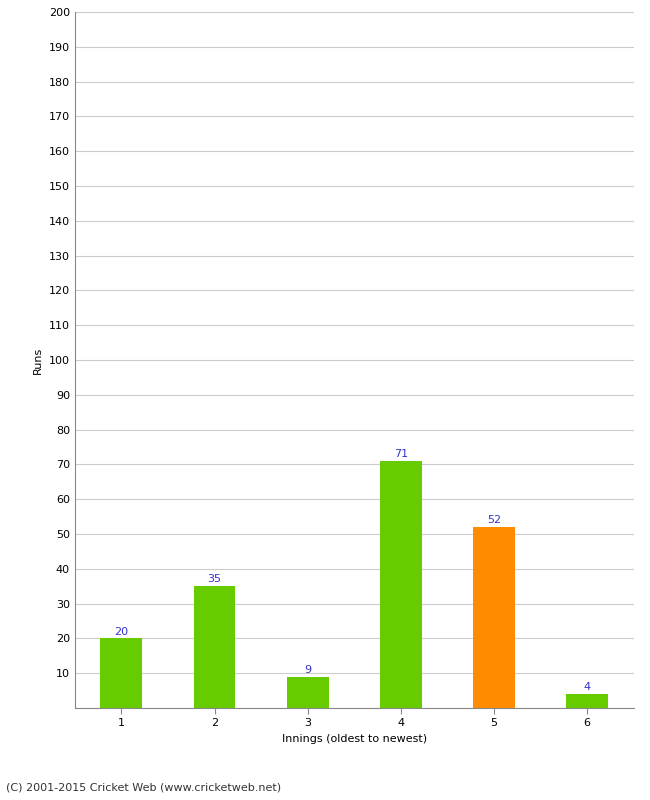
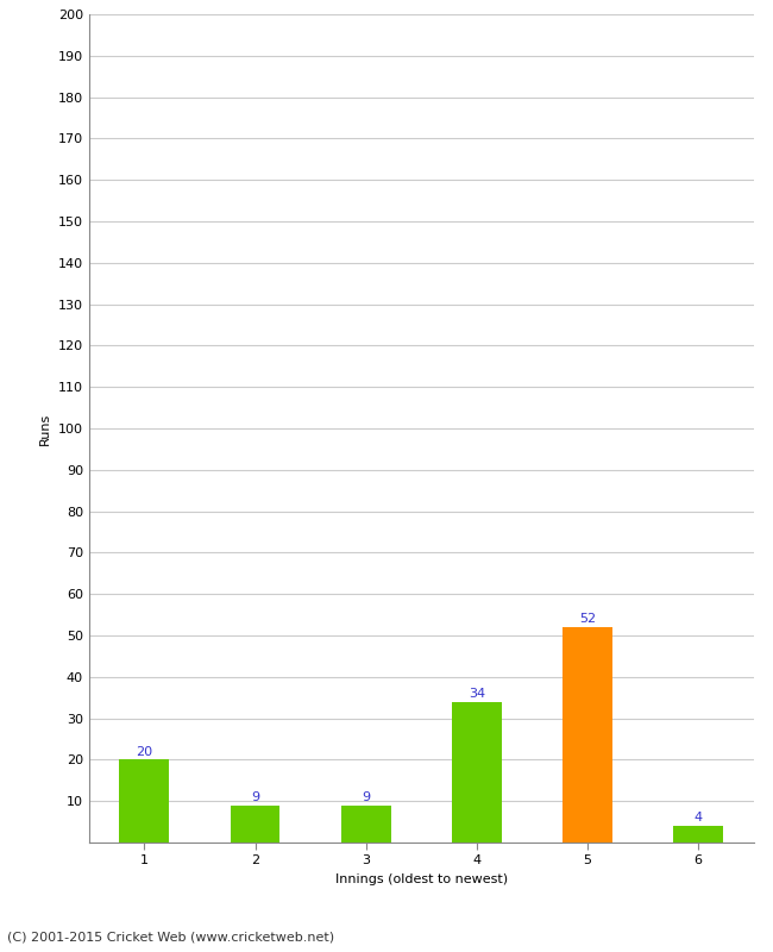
2: 35 -> 9
4: 71 -> 34
